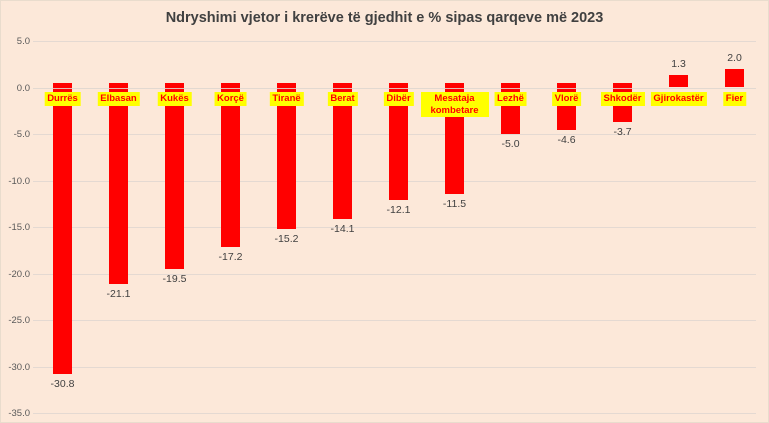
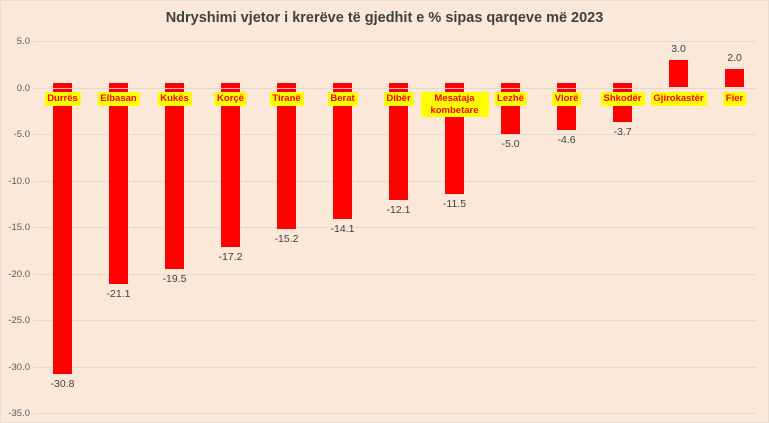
Gjirokastër: 1.3 -> 3.0
